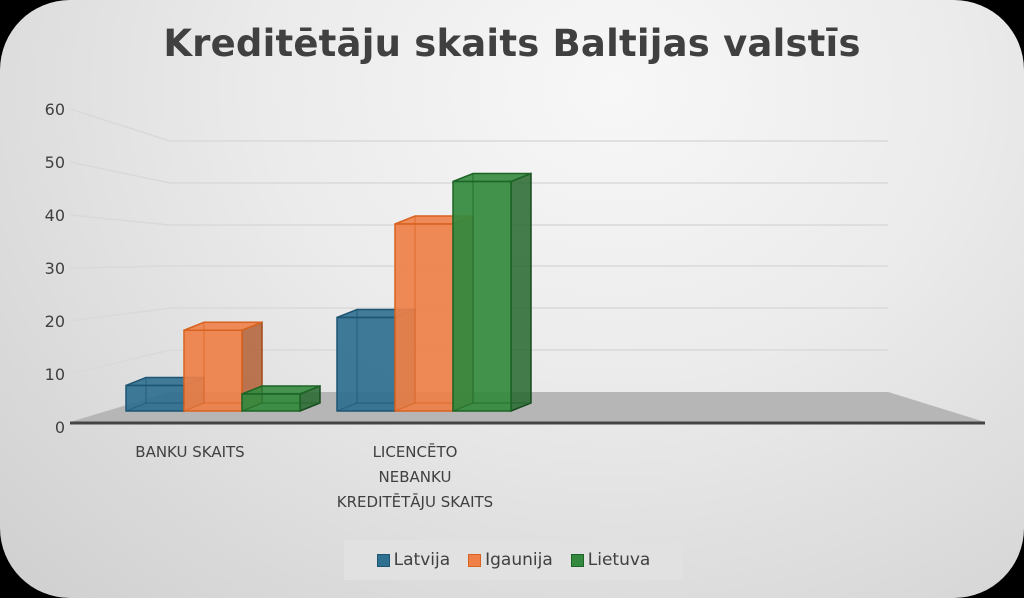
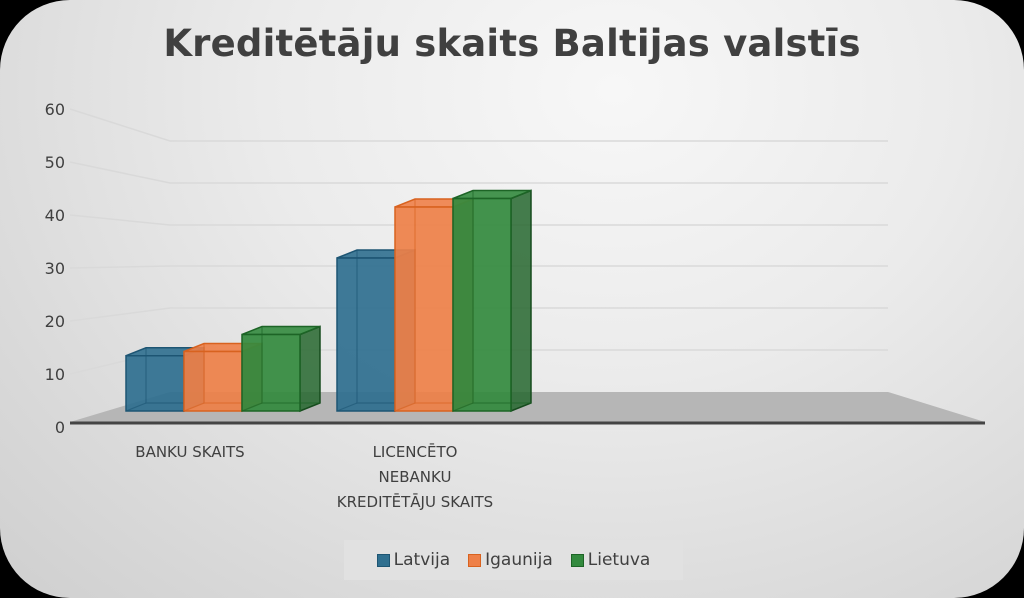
Latvija/BANKU SKAITS: 6 -> 13
Igaunija/BANKU SKAITS: 19 -> 14
Lietuva/BANKU SKAITS: 4 -> 18
Latvija/LICENCĒTO NEBANKU KREDITĒTĀJU SKAITS: 22 -> 36
Igaunija/LICENCĒTO NEBANKU KREDITĒTĀJU SKAITS: 44 -> 48
Lietuva/LICENCĒTO NEBANKU KREDITĒTĀJU SKAITS: 54 -> 50
